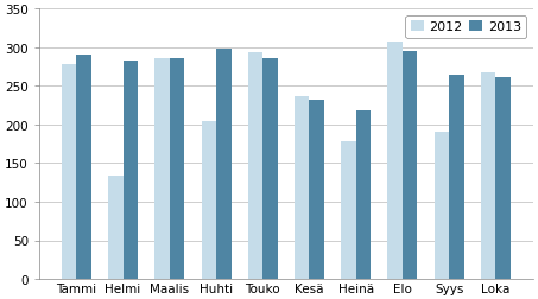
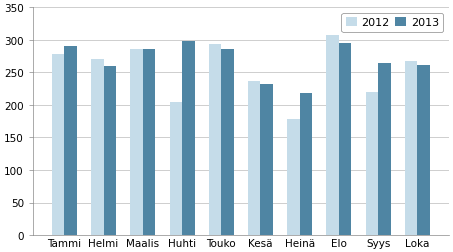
2012/Helmi: 134 -> 270
2013/Helmi: 282 -> 259
2012/Syys: 190 -> 220
